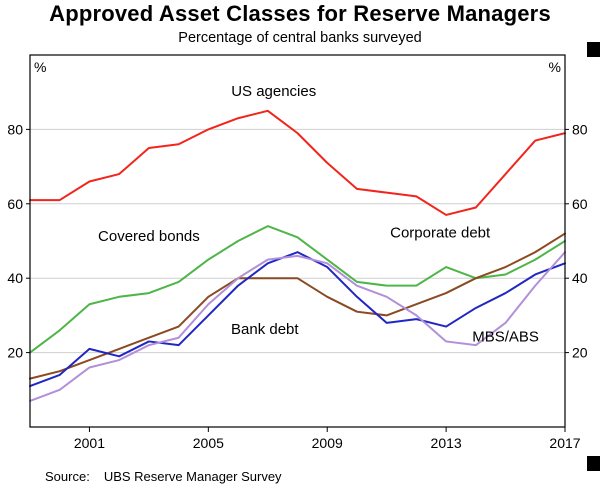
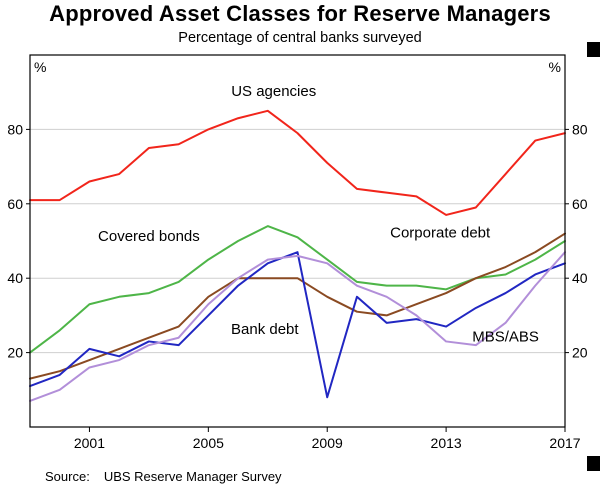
Bank debt/2009: 43 -> 8
Covered bonds/2013: 43 -> 37
